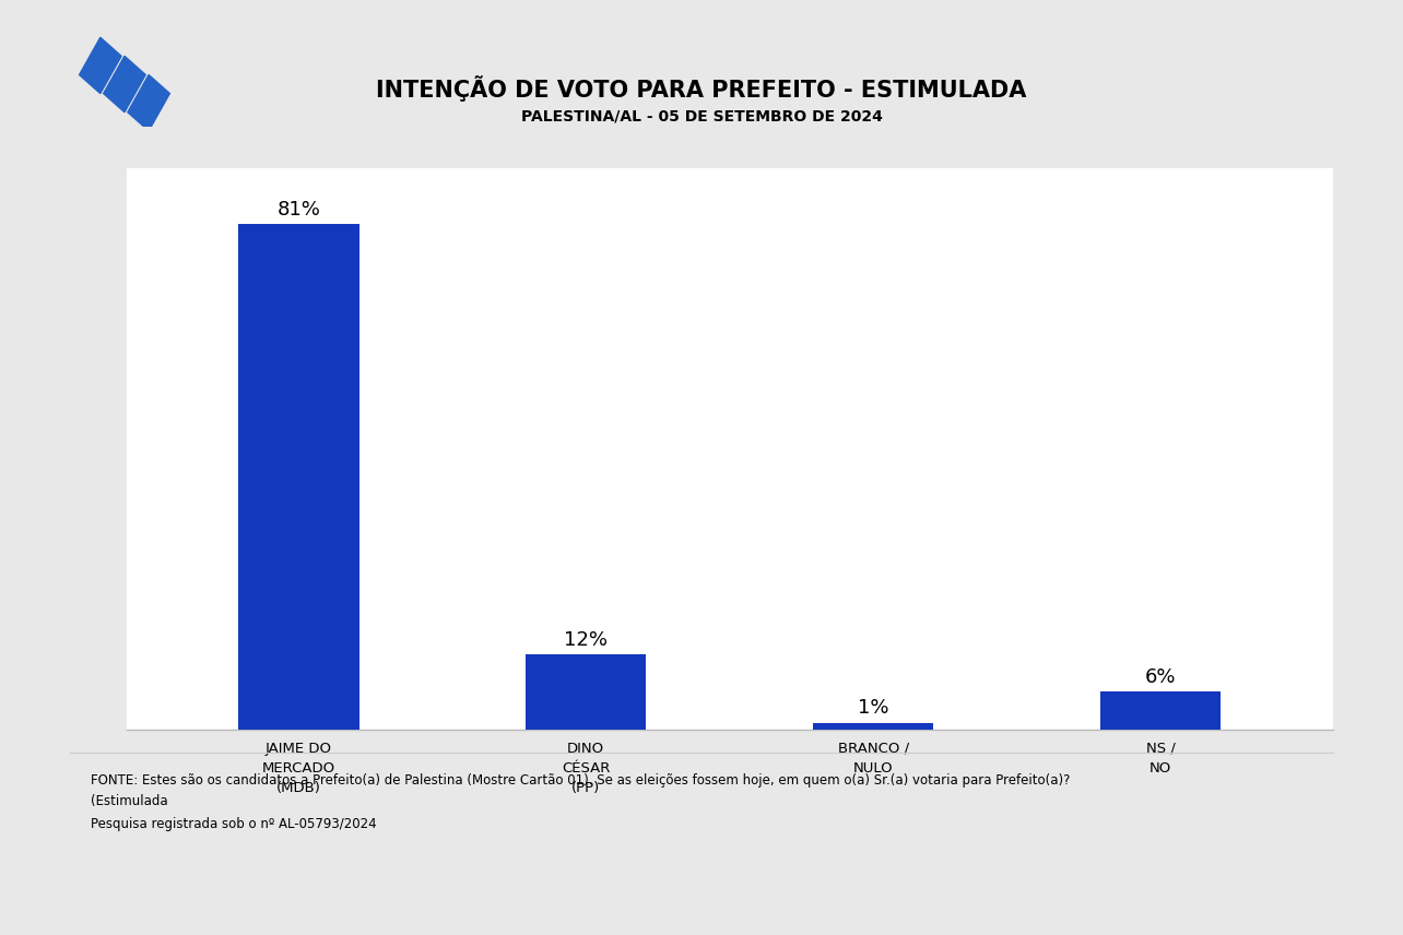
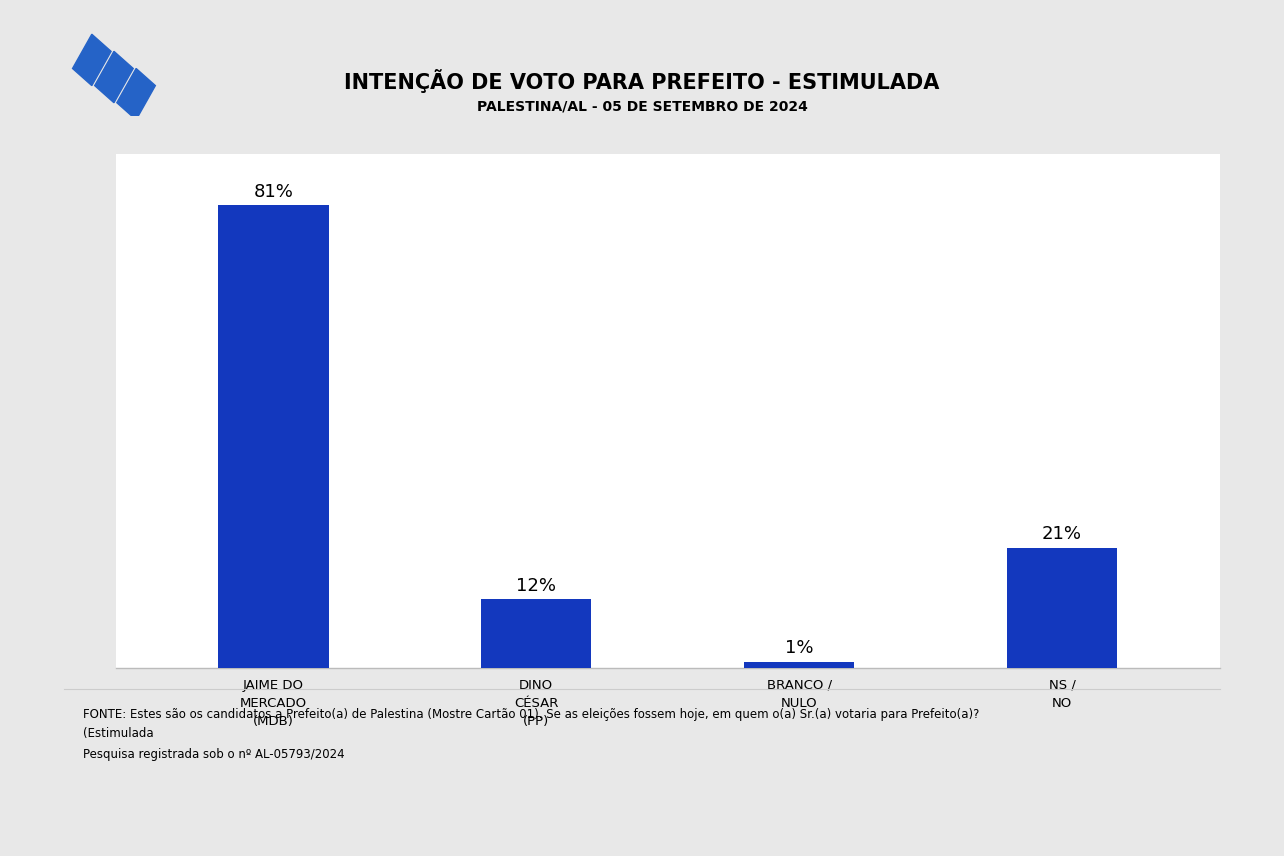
NS / NO: 6% -> 21%
